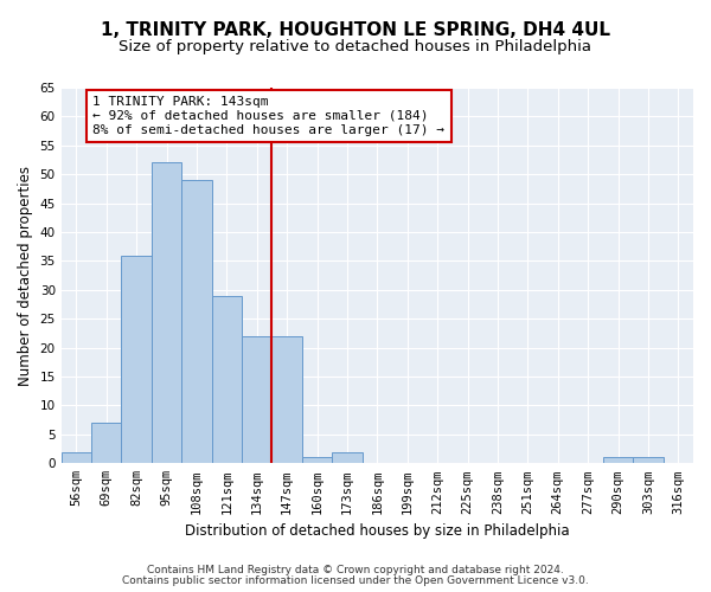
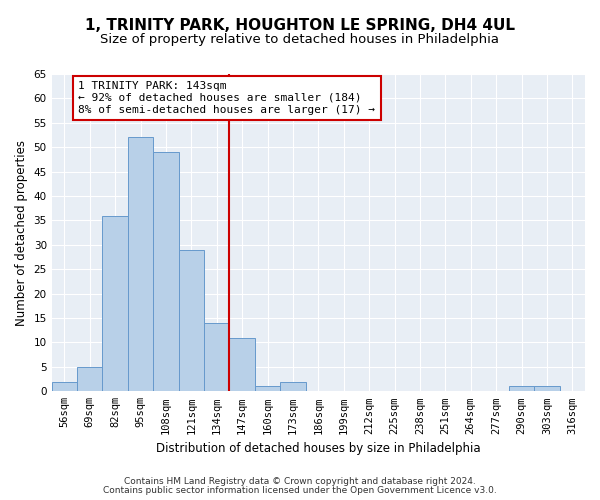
69sqm: 7 -> 5
134sqm: 22 -> 14
147sqm: 22 -> 11
